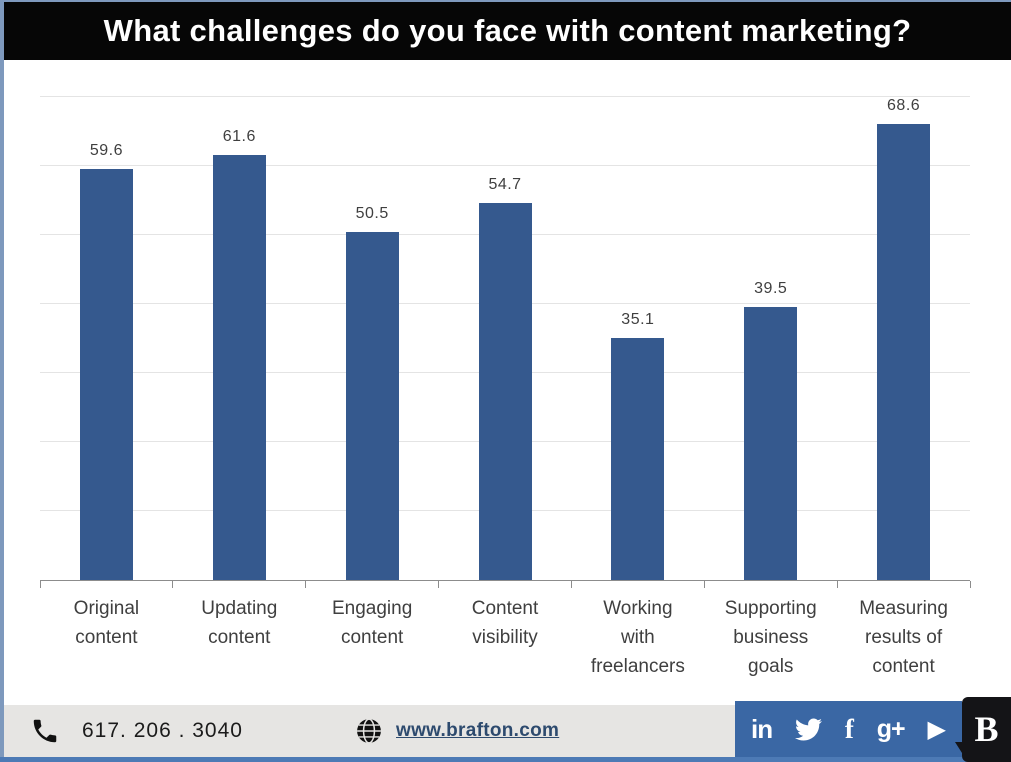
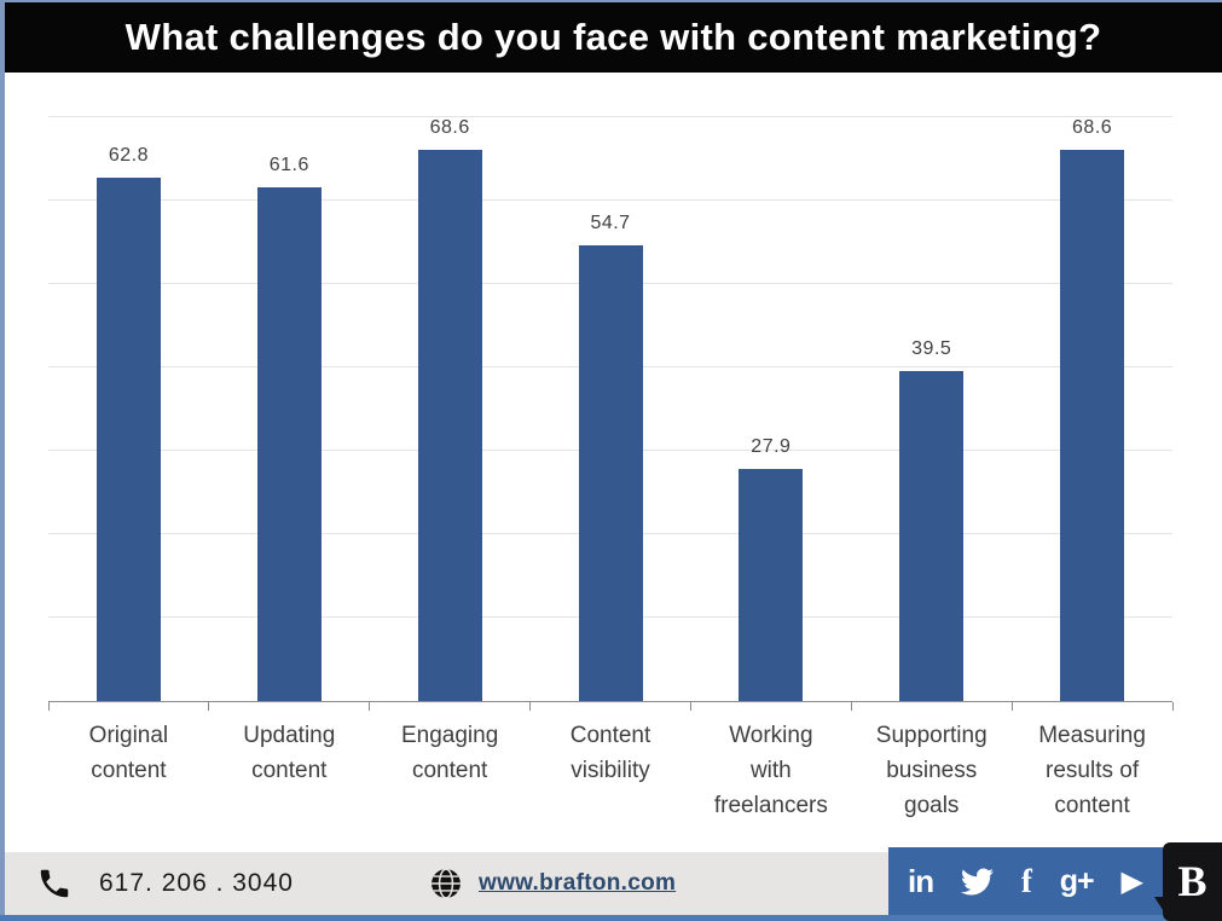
Original content: 59.6 -> 62.8
Engaging content: 50.5 -> 68.6
Working with freelancers: 35.1 -> 27.9
